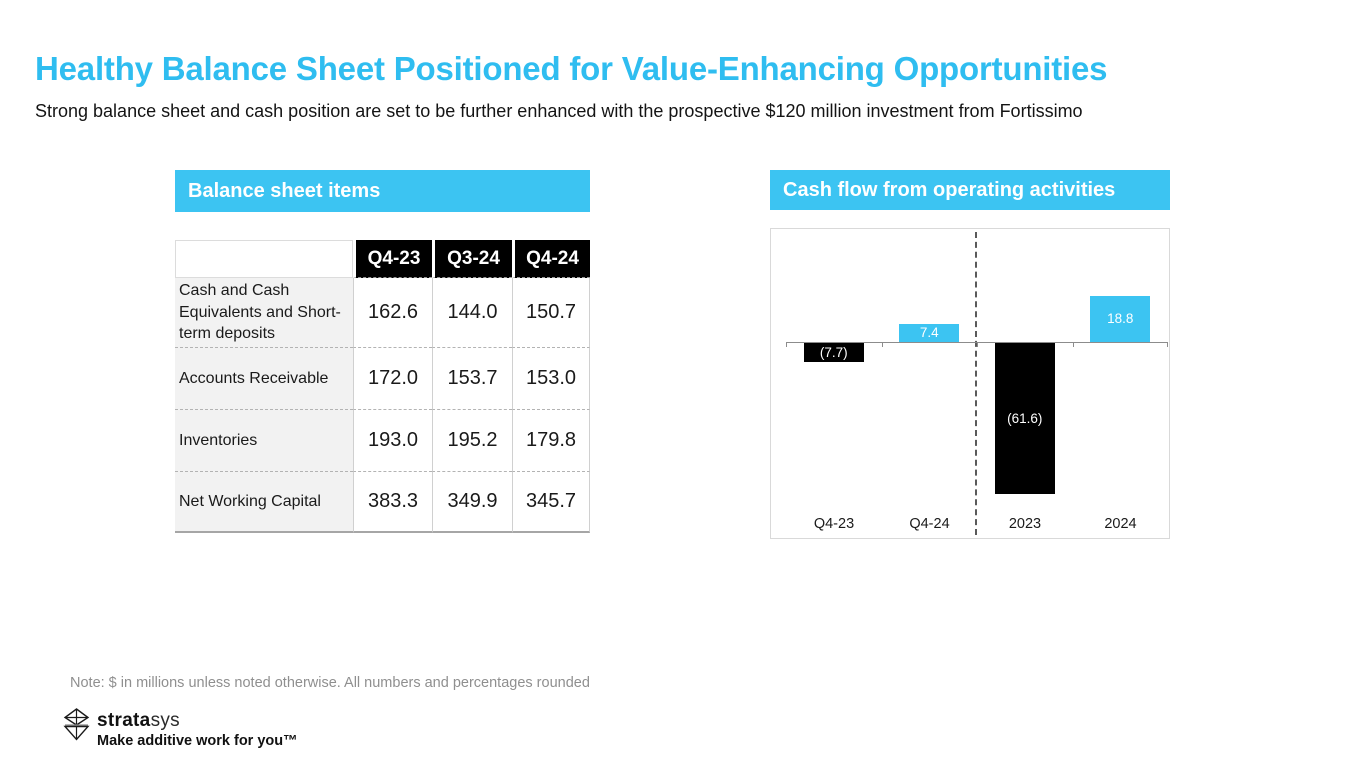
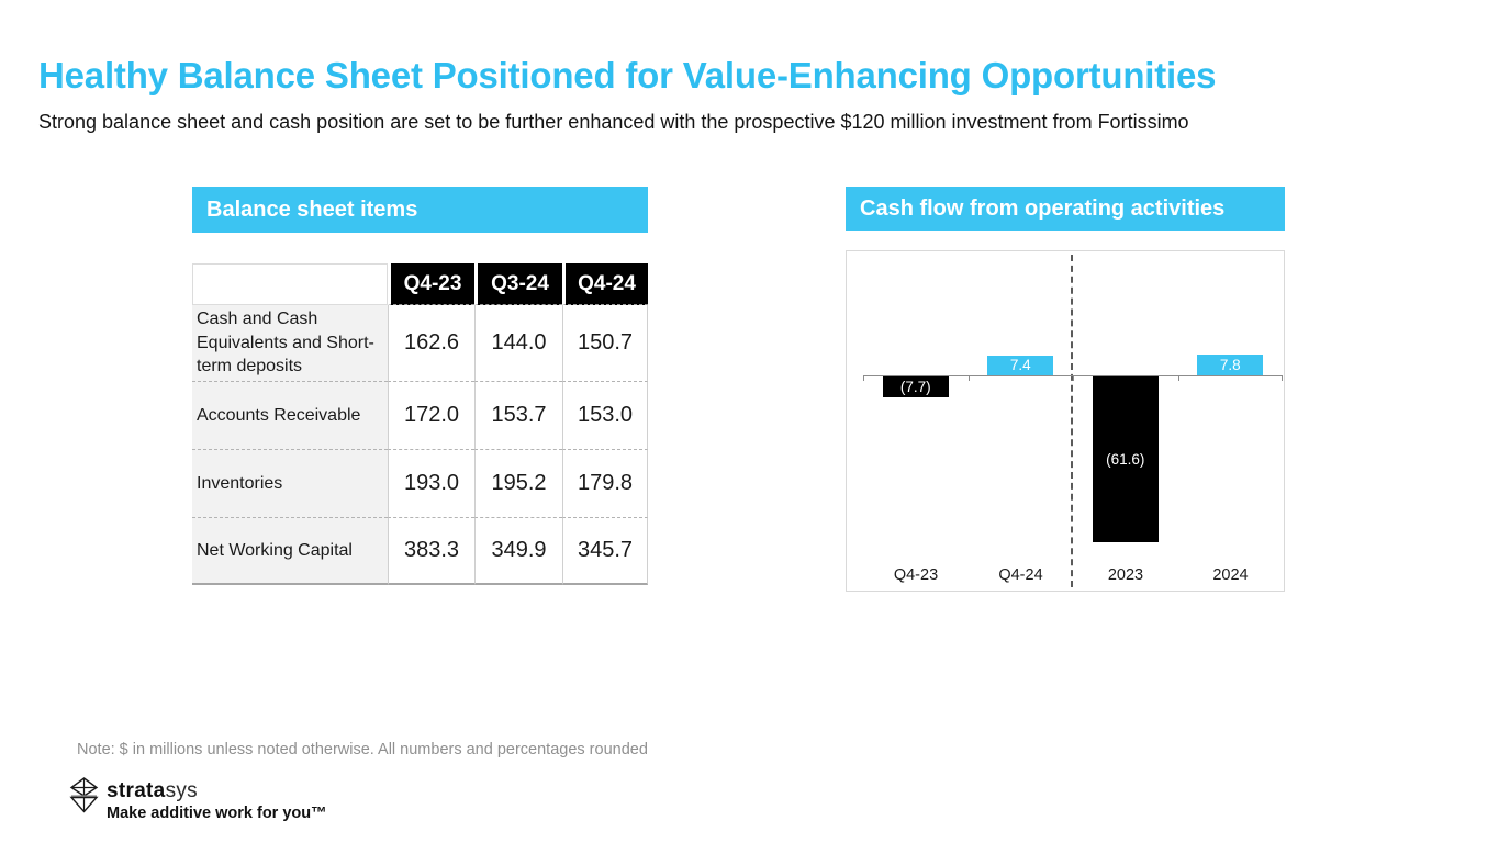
2024: 18.8 -> 7.8
